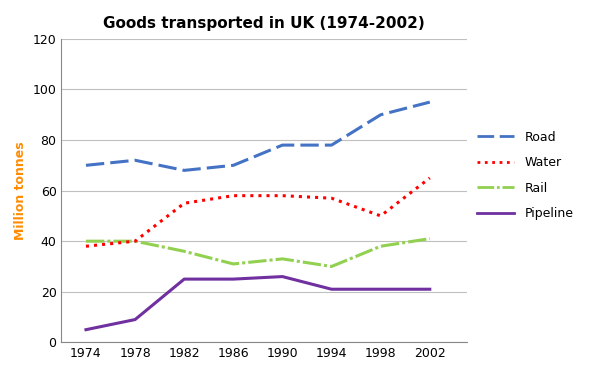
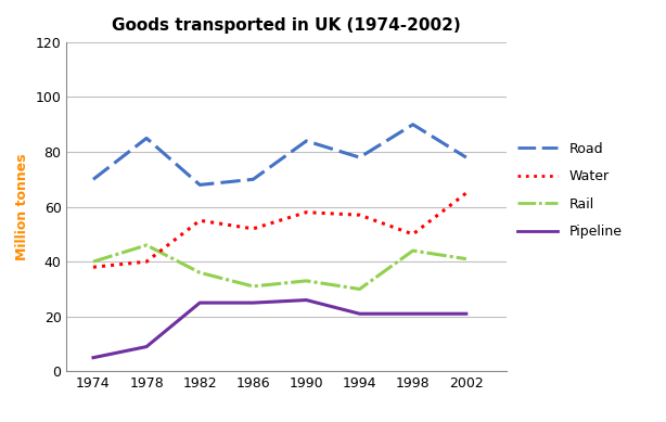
Road/1978: 72 -> 85
Rail/1978: 40 -> 46
Water/1986: 58 -> 52
Road/1990: 78 -> 84
Rail/1998: 38 -> 44
Road/2002: 95 -> 78
